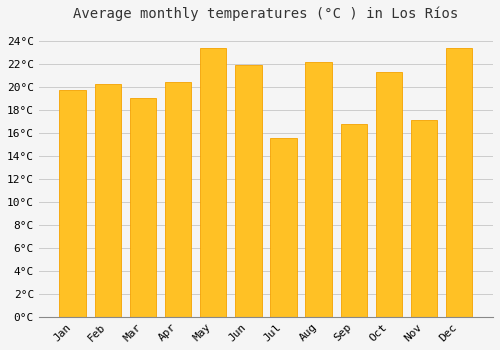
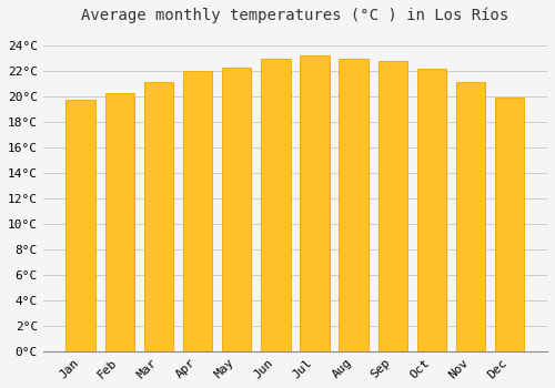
Mar: 19.0°C -> 21.1°C
Apr: 20.4°C -> 22.0°C
May: 23.4°C -> 22.3°C
Jun: 21.9°C -> 23.0°C
Jul: 15.6°C -> 23.2°C
Aug: 22.2°C -> 23.0°C
Sep: 16.8°C -> 22.8°C
Oct: 21.3°C -> 22.2°C
Nov: 17.1°C -> 21.1°C
Dec: 23.4°C -> 19.9°C
